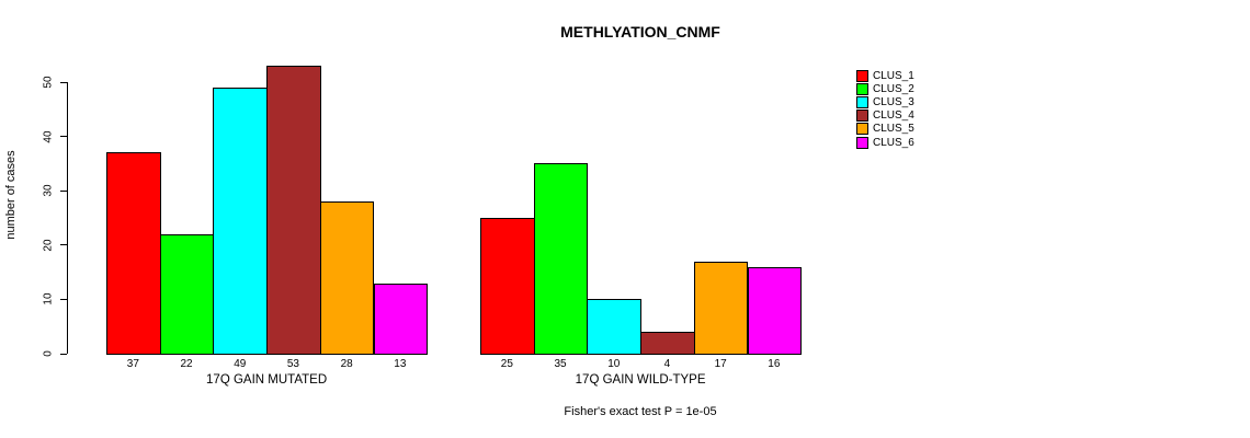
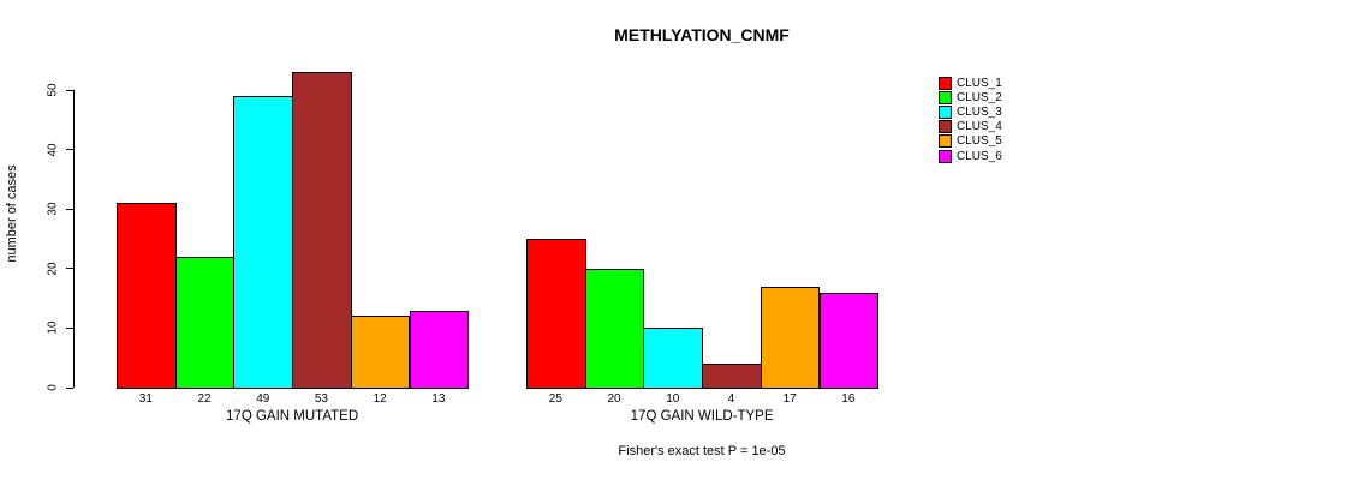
CLUS_1/17Q GAIN MUTATED: 37 -> 31
CLUS_5/17Q GAIN MUTATED: 28 -> 12
CLUS_2/17Q GAIN WILD-TYPE: 35 -> 20
